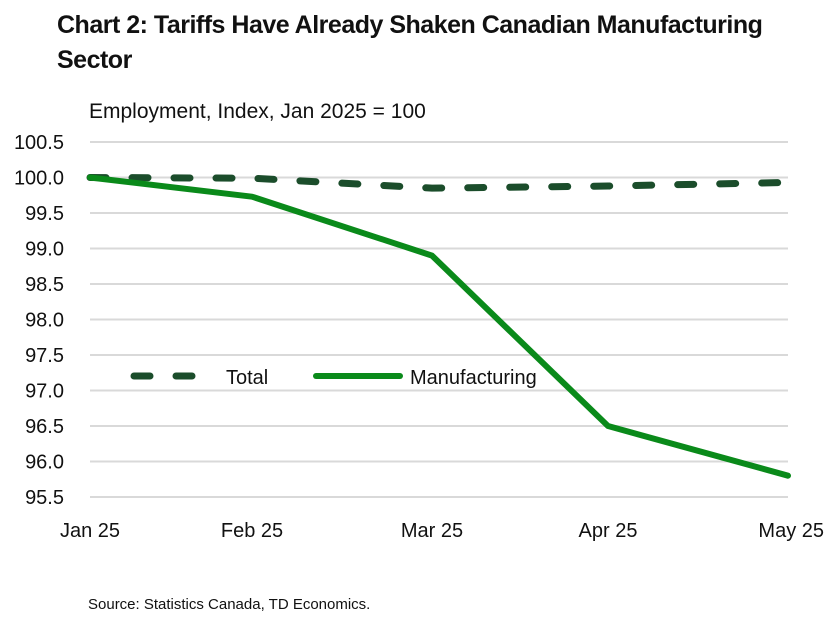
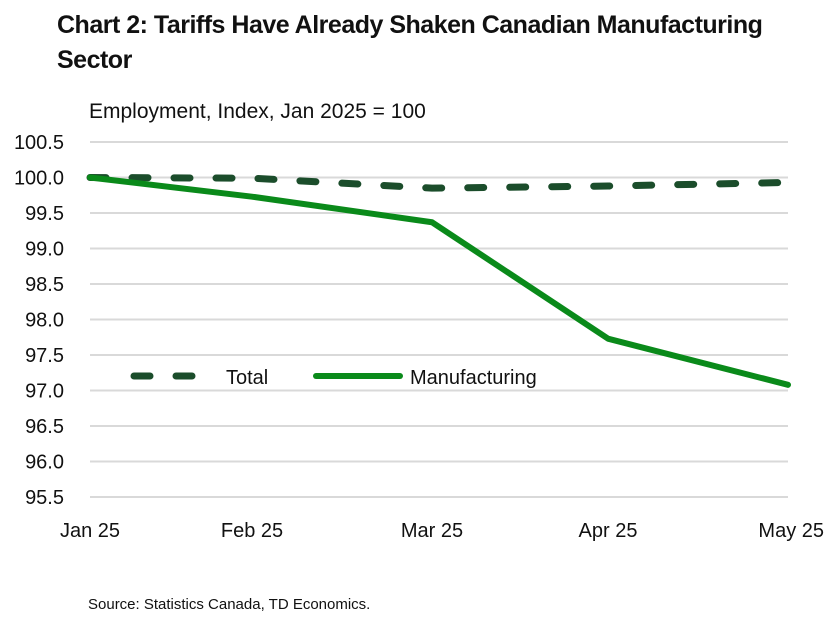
Manufacturing/Mar 25: 98.9 -> 99.4
Manufacturing/Apr 25: 96.5 -> 97.7
Manufacturing/May 25: 95.8 -> 97.1
